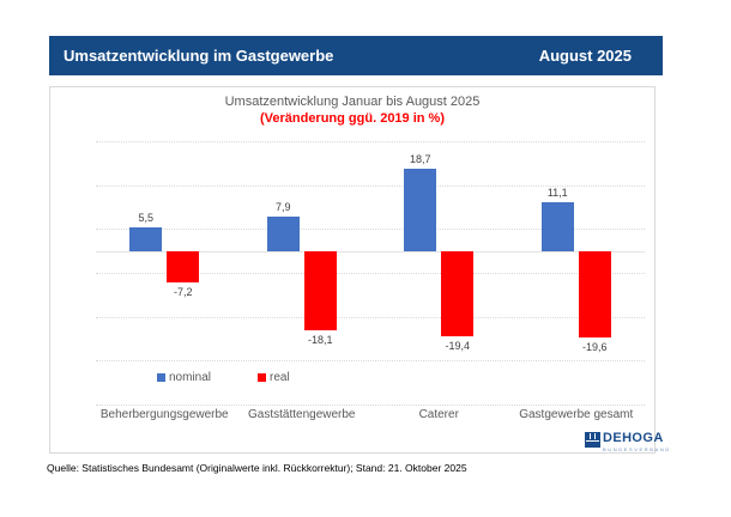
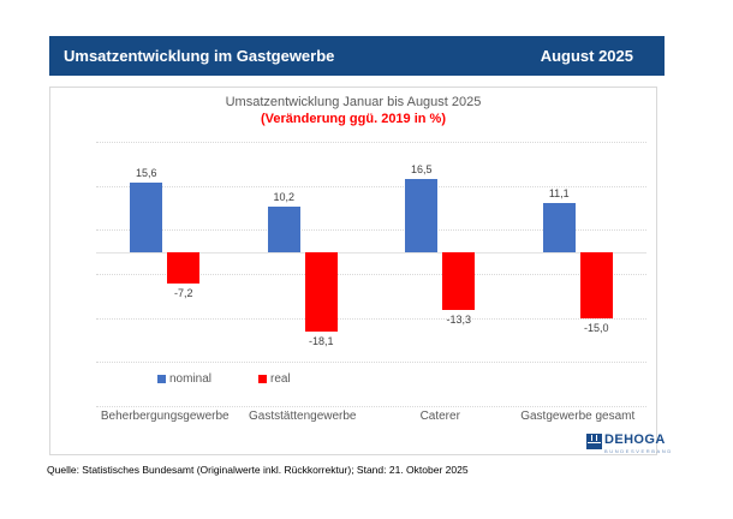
nominal/Beherbergungsgewerbe: 5,5 -> 15,6
nominal/Gaststättengewerbe: 7,9 -> 10,2
nominal/Caterer: 18,7 -> 16,5
real/Caterer: -19,4 -> -13,3
real/Gastgewerbe gesamt: -19,6 -> -15,0
